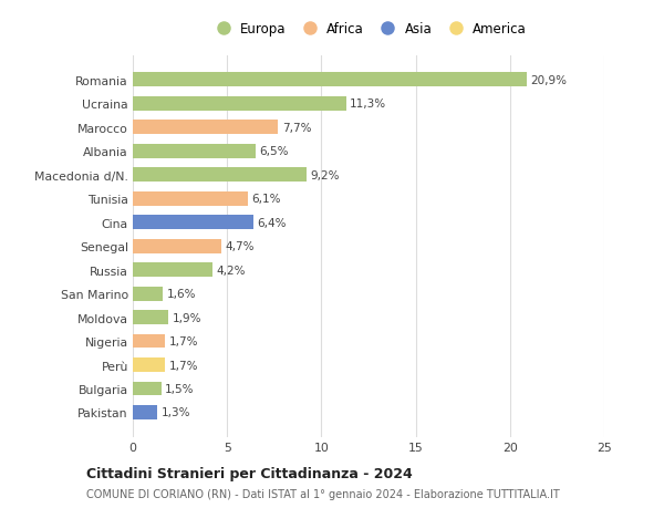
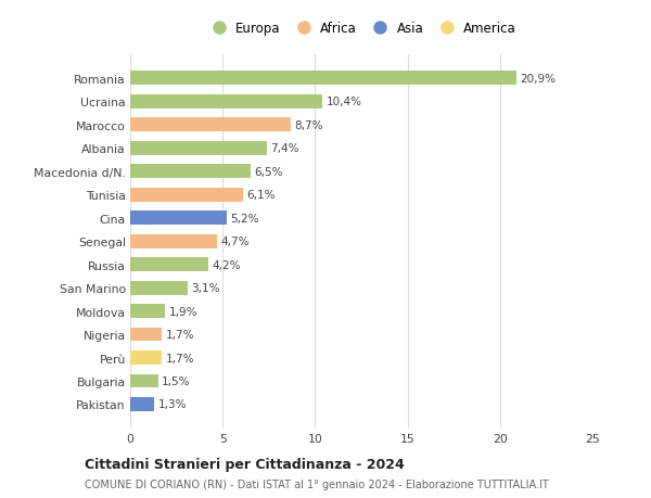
Ucraina: 11,3% -> 10,4%
Marocco: 7,7% -> 8,7%
Albania: 6,5% -> 7,4%
Macedonia d/N.: 9,2% -> 6,5%
Cina: 6,4% -> 5,2%
San Marino: 1,6% -> 3,1%
